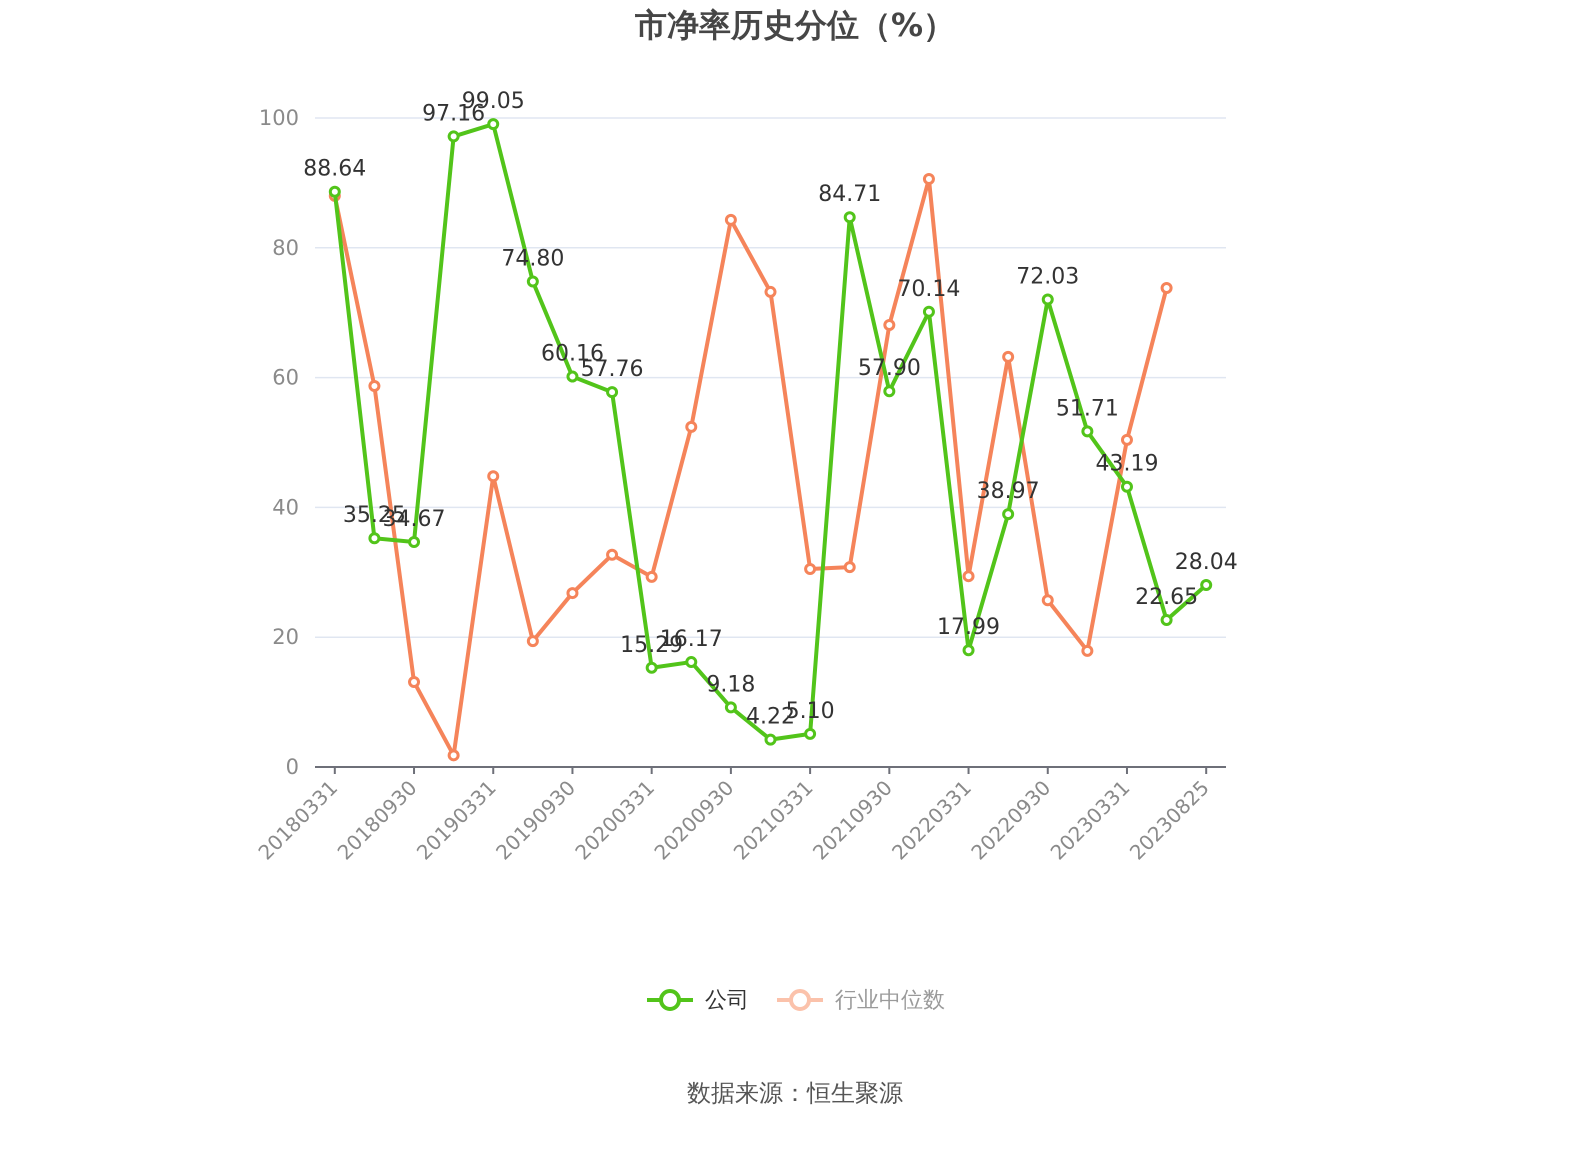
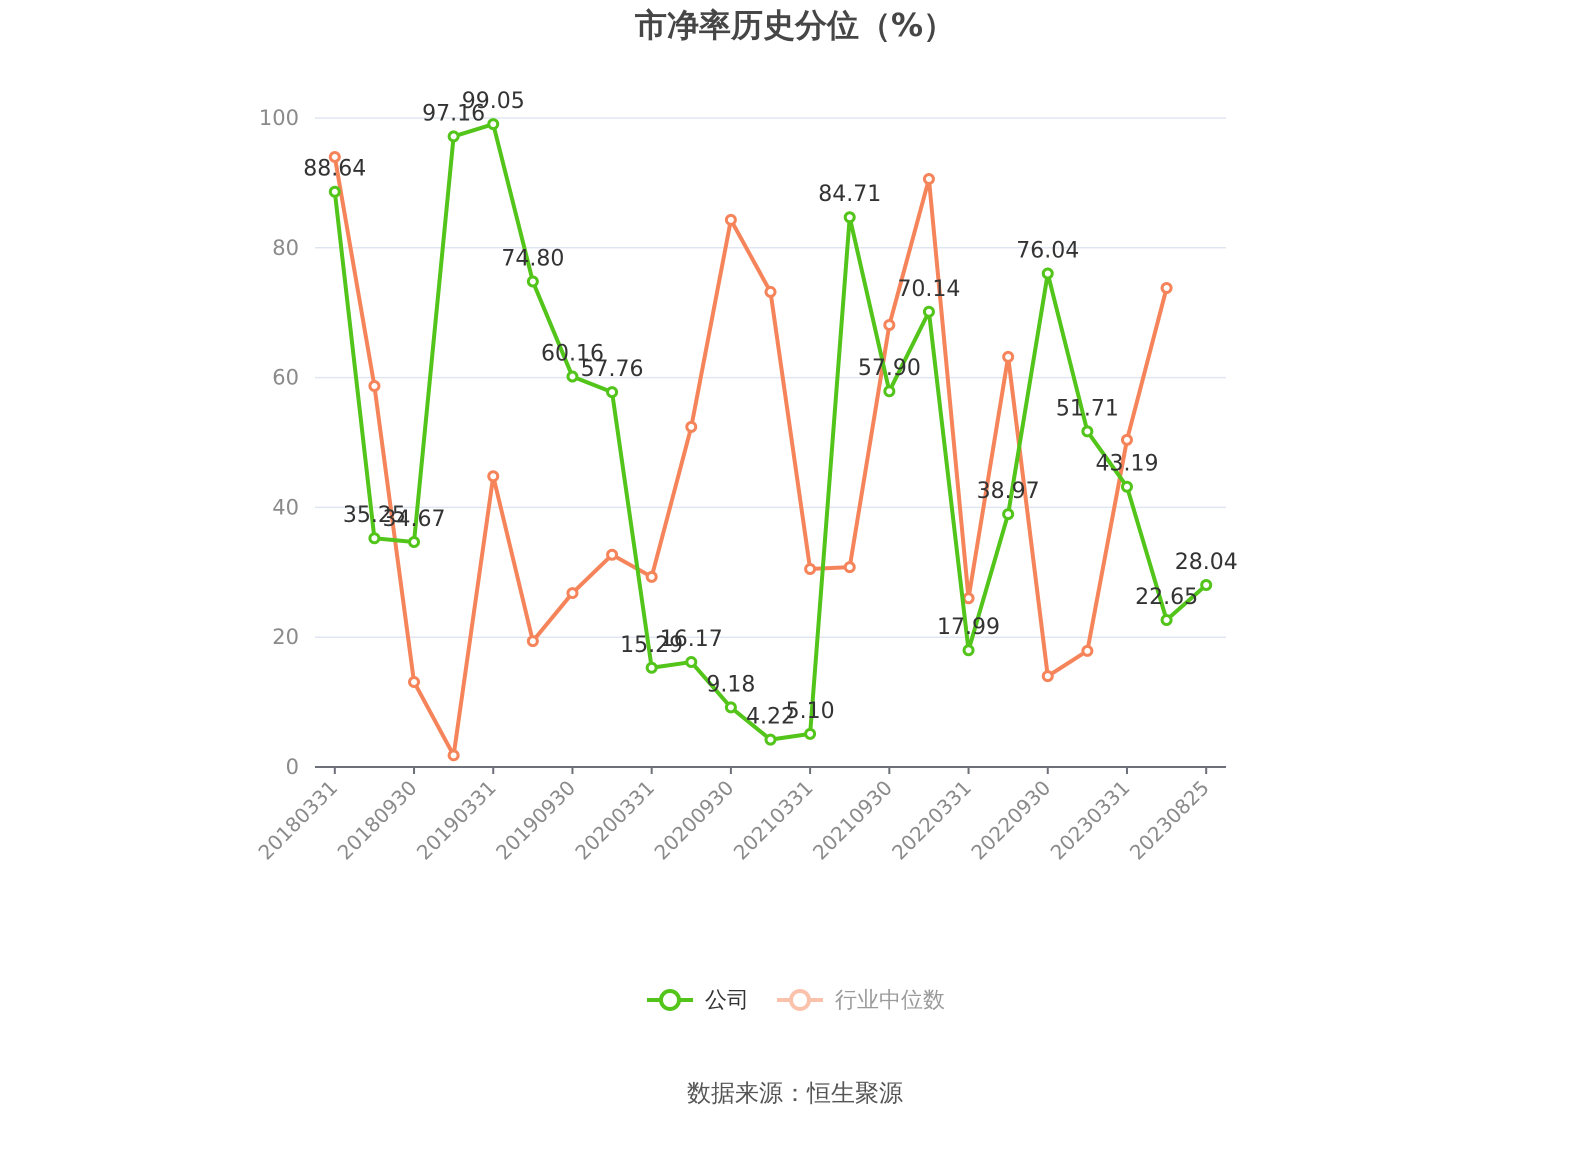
行业中位数/20180331: 88 -> 94
行业中位数/20220331: 29 -> 26
公司/20220930: 72.03 -> 76.04
行业中位数/20220930: 26 -> 14
